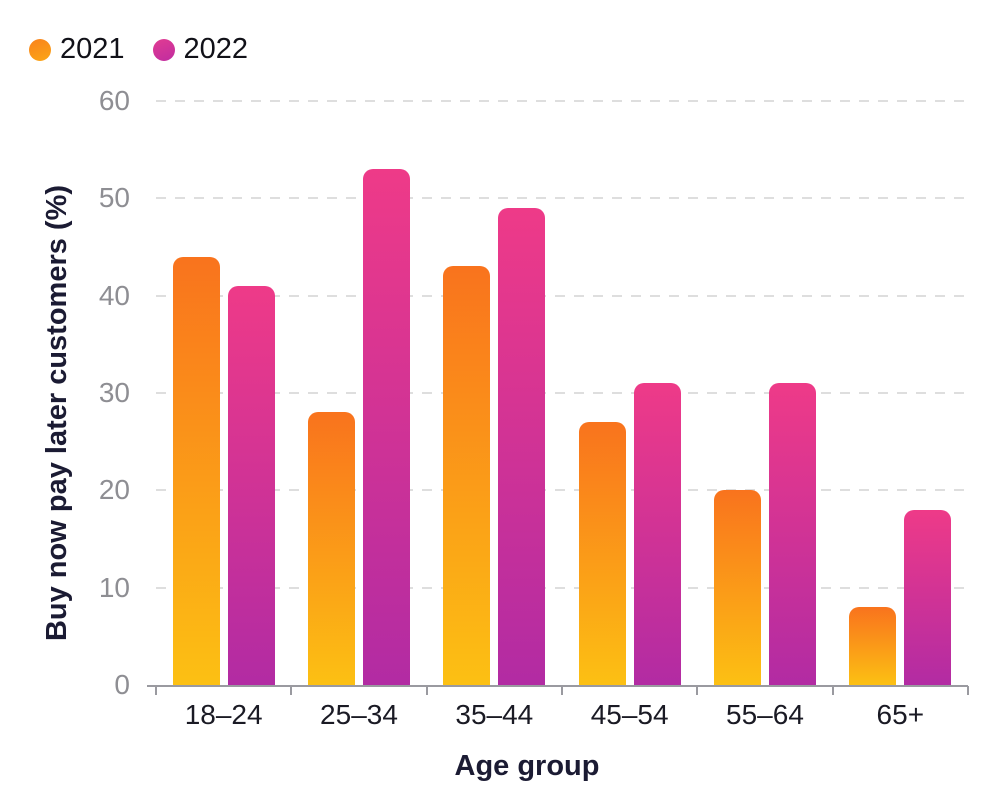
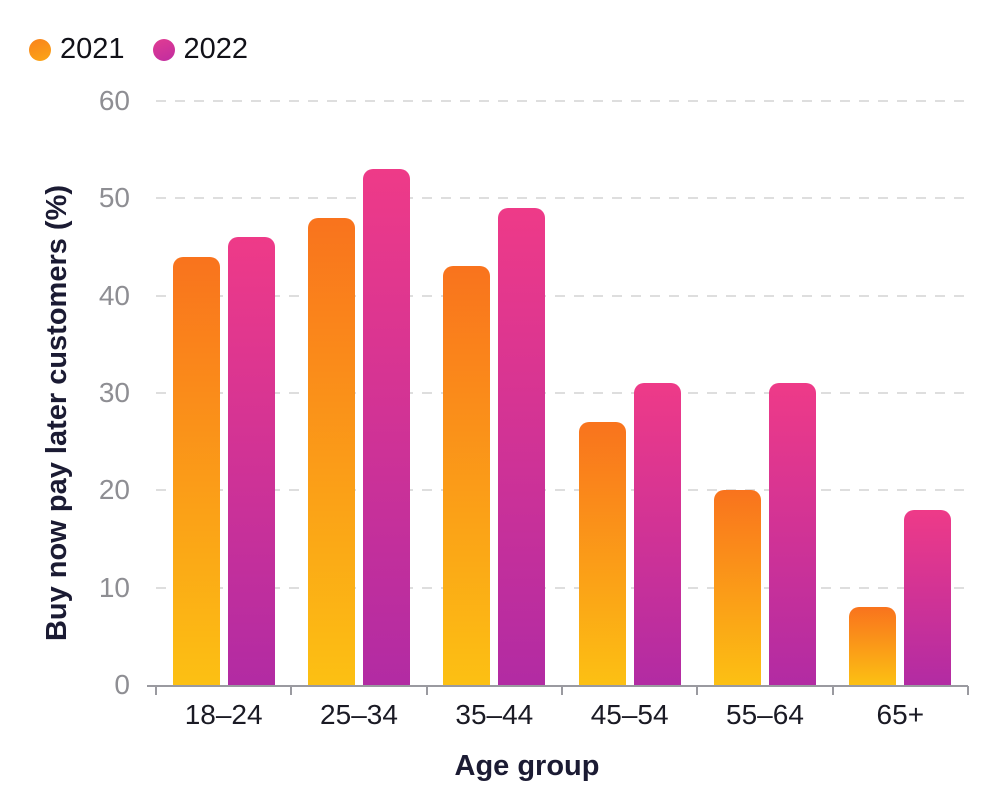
2022/18–24: 41 -> 46
2021/25–34: 28 -> 48
